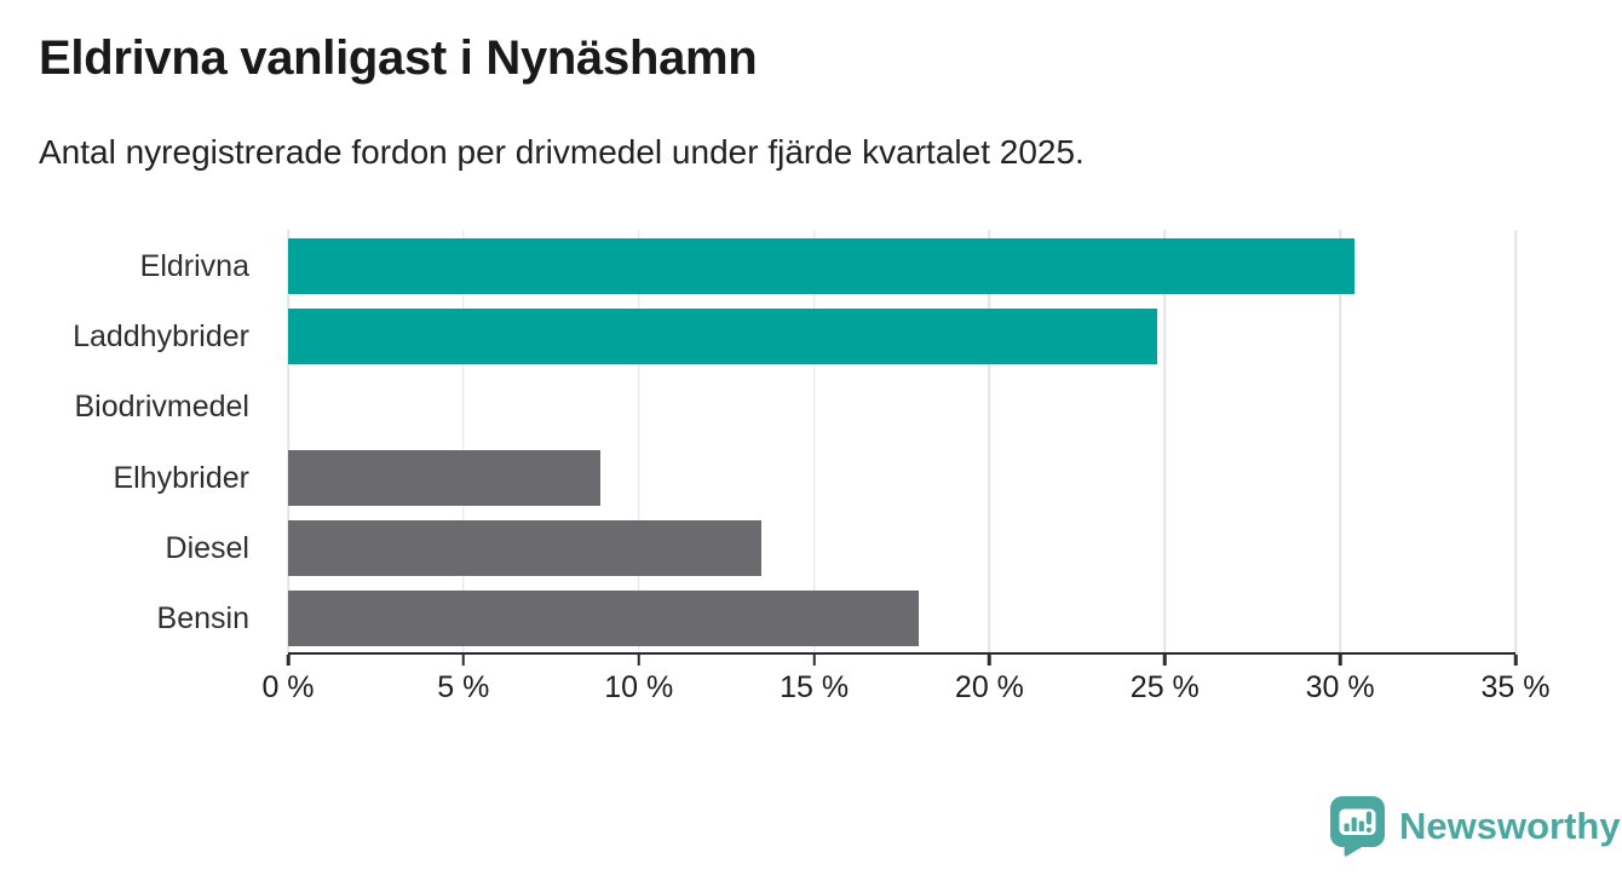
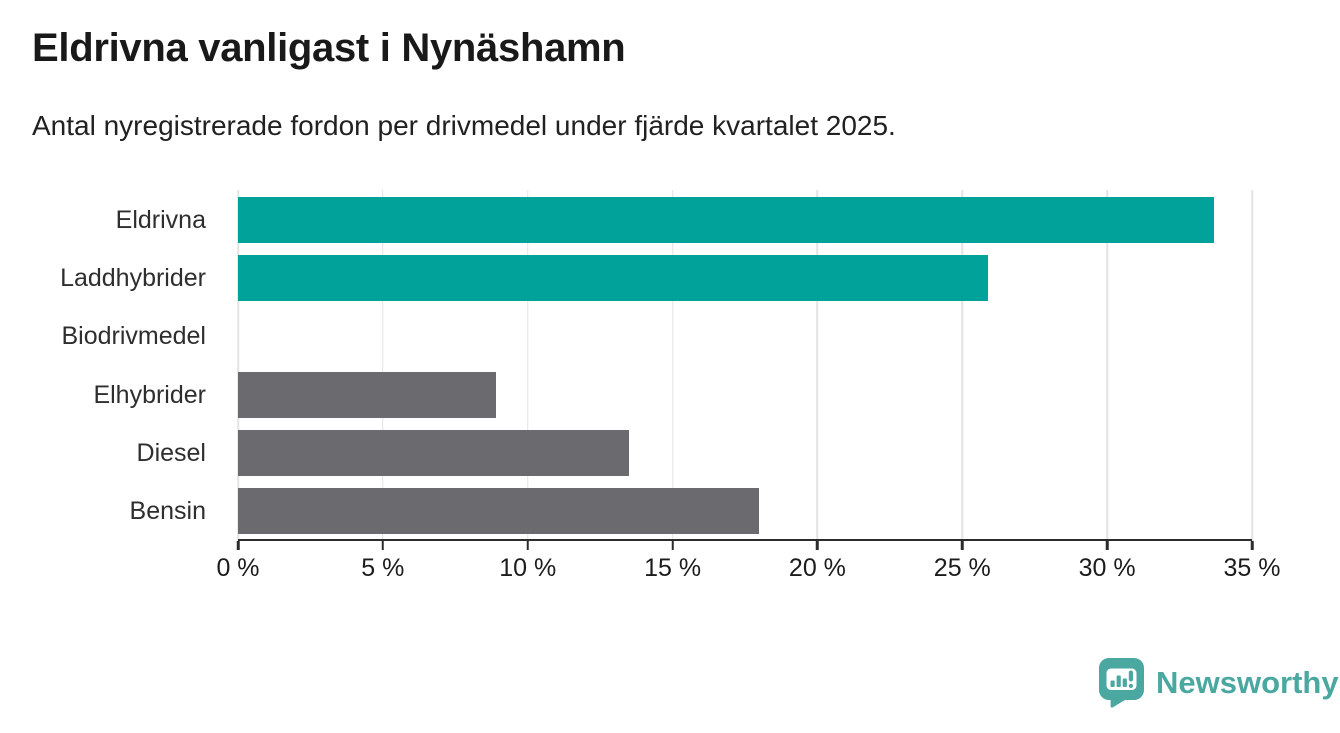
Eldrivna: 30.4% -> 33.7%
Laddhybrider: 24.8% -> 25.9%
